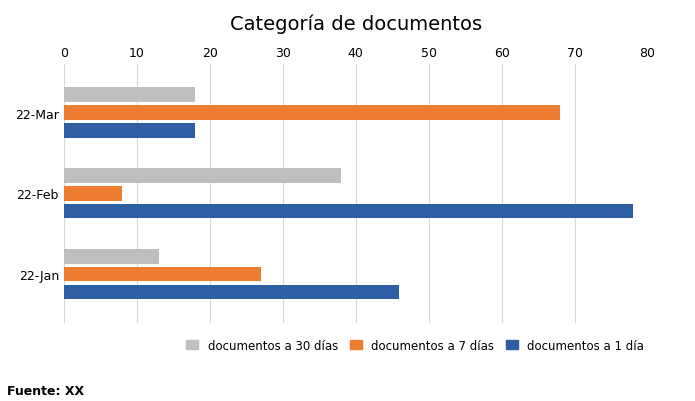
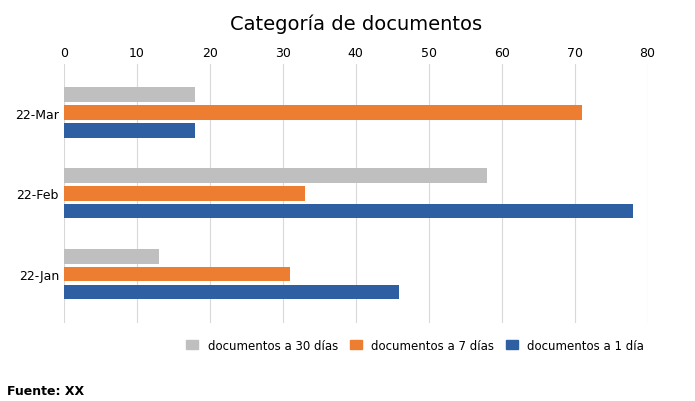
documentos a 7 días/22-Mar: 68 -> 71
documentos a 30 días/22-Feb: 38 -> 58
documentos a 7 días/22-Feb: 8 -> 33
documentos a 7 días/22-Jan: 27 -> 31
